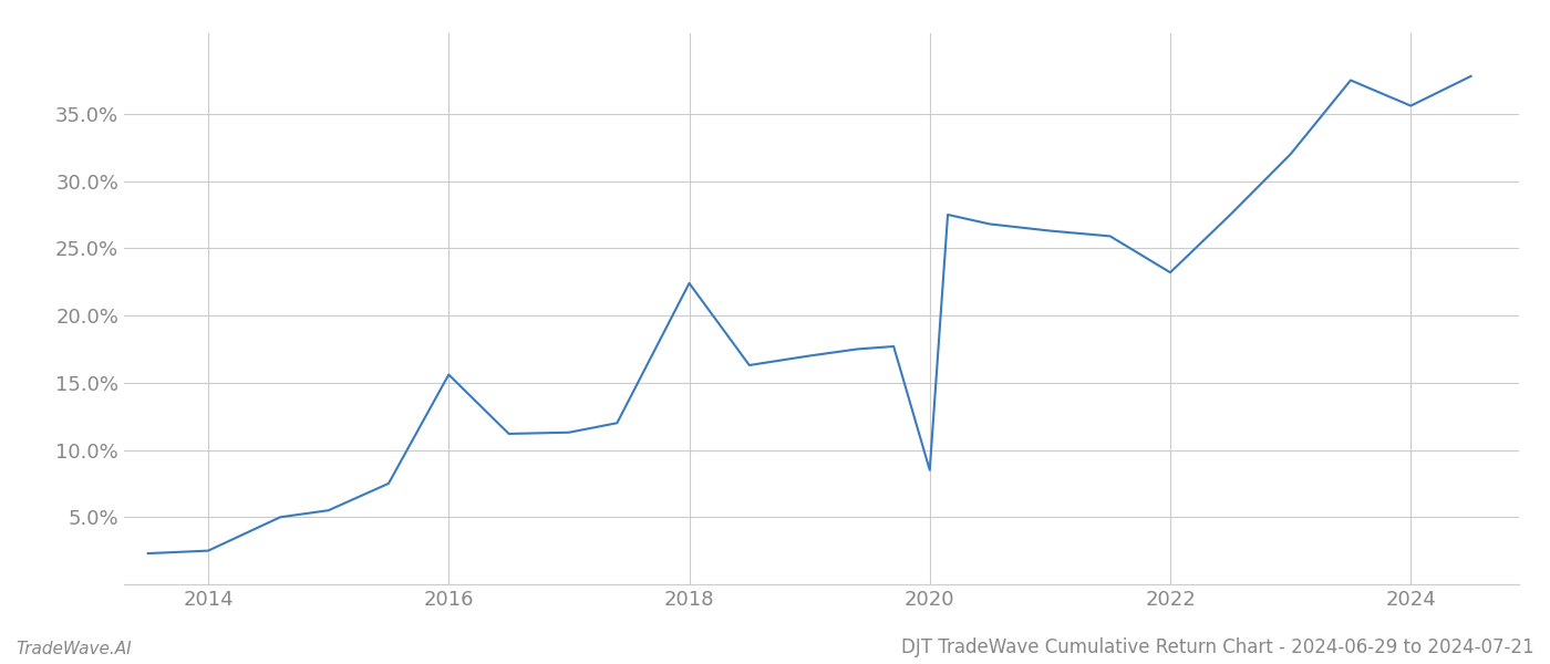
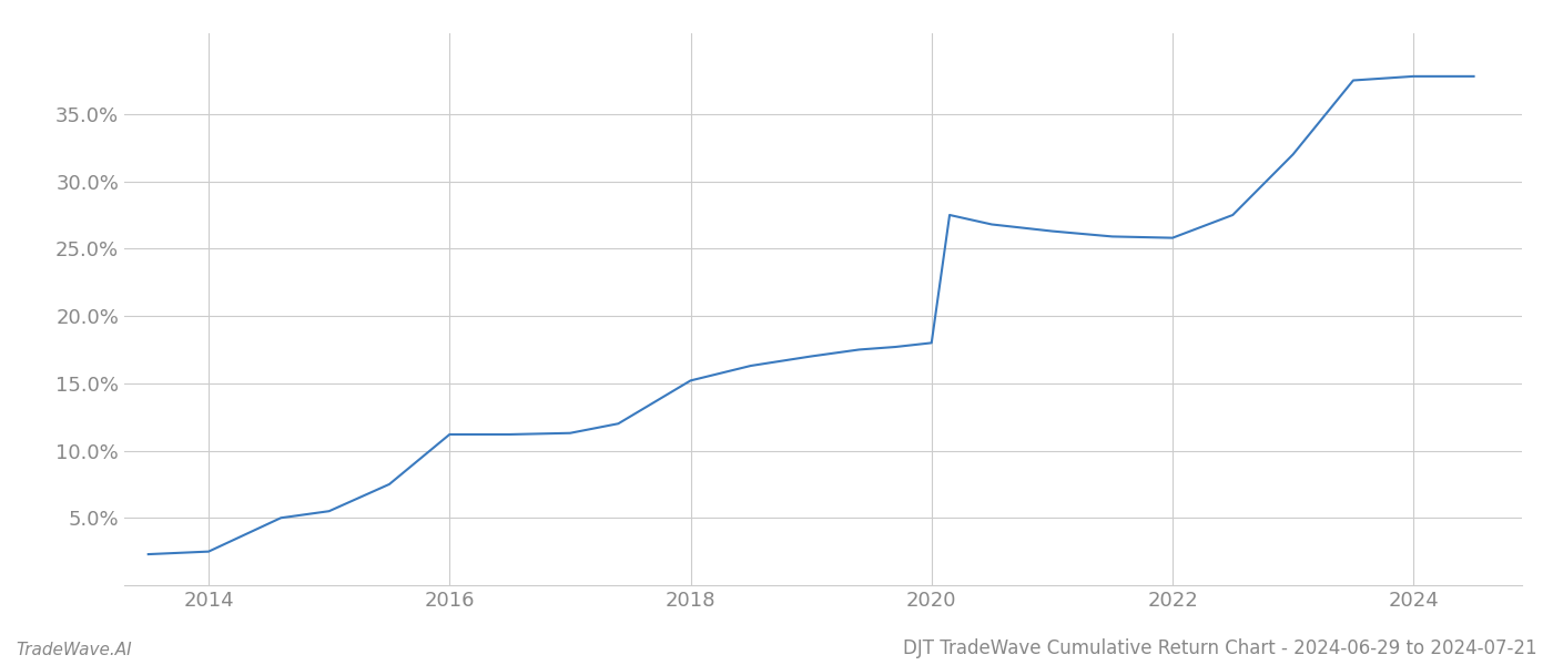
2016: 15.6% -> 11.2%
2018: 22.4% -> 15.2%
2020: 8.5% -> 18.0%
2022: 23.2% -> 25.8%
2024: 35.6% -> 37.8%
